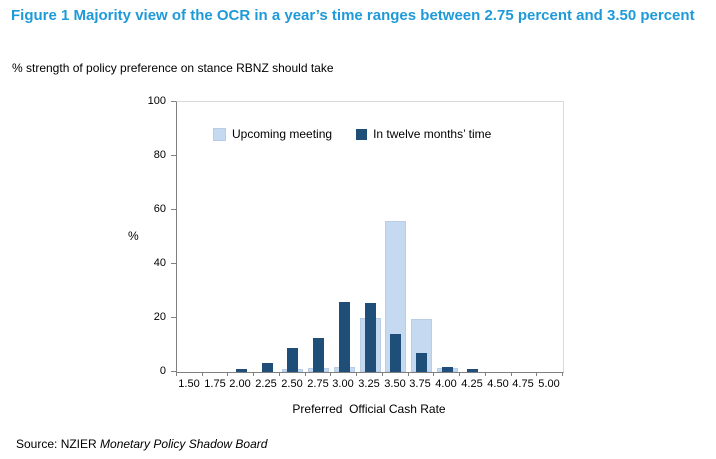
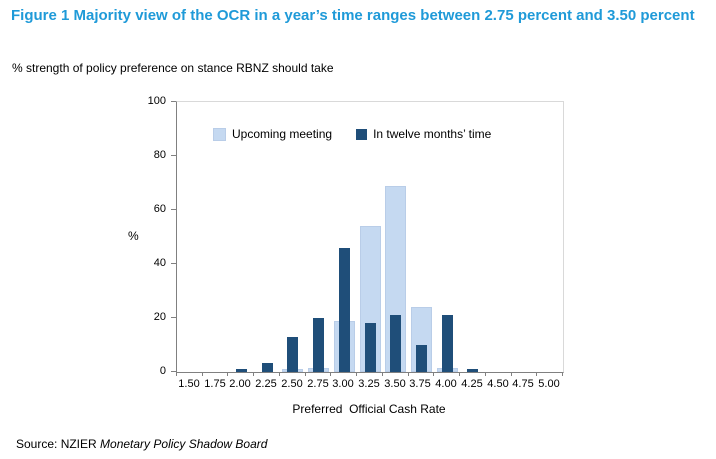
In twelve months’ time/2.50: 9 -> 13
In twelve months’ time/2.75: 12 -> 20
Upcoming meeting/3.00: 2 -> 19
In twelve months’ time/3.00: 26 -> 46
Upcoming meeting/3.25: 20 -> 54
In twelve months’ time/3.25: 26 -> 18
Upcoming meeting/3.50: 56 -> 69
In twelve months’ time/3.50: 14 -> 21
Upcoming meeting/3.75: 20 -> 24
In twelve months’ time/3.75: 7 -> 10
In twelve months’ time/4.00: 2 -> 21
